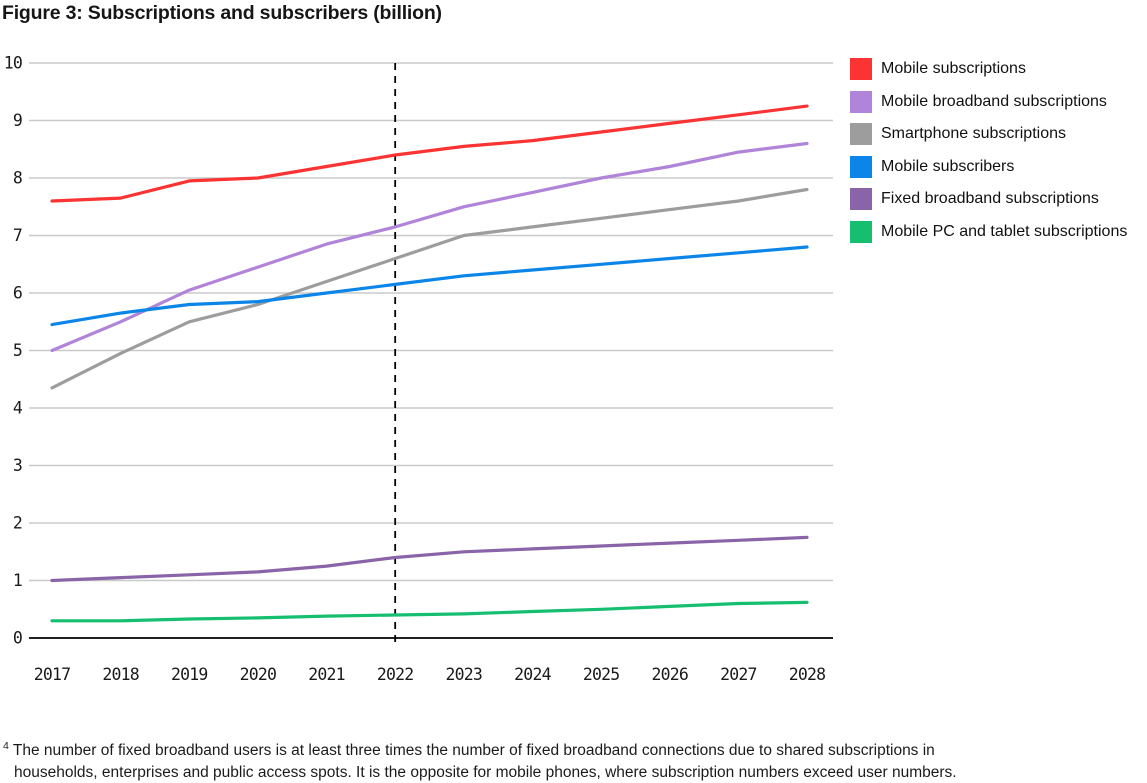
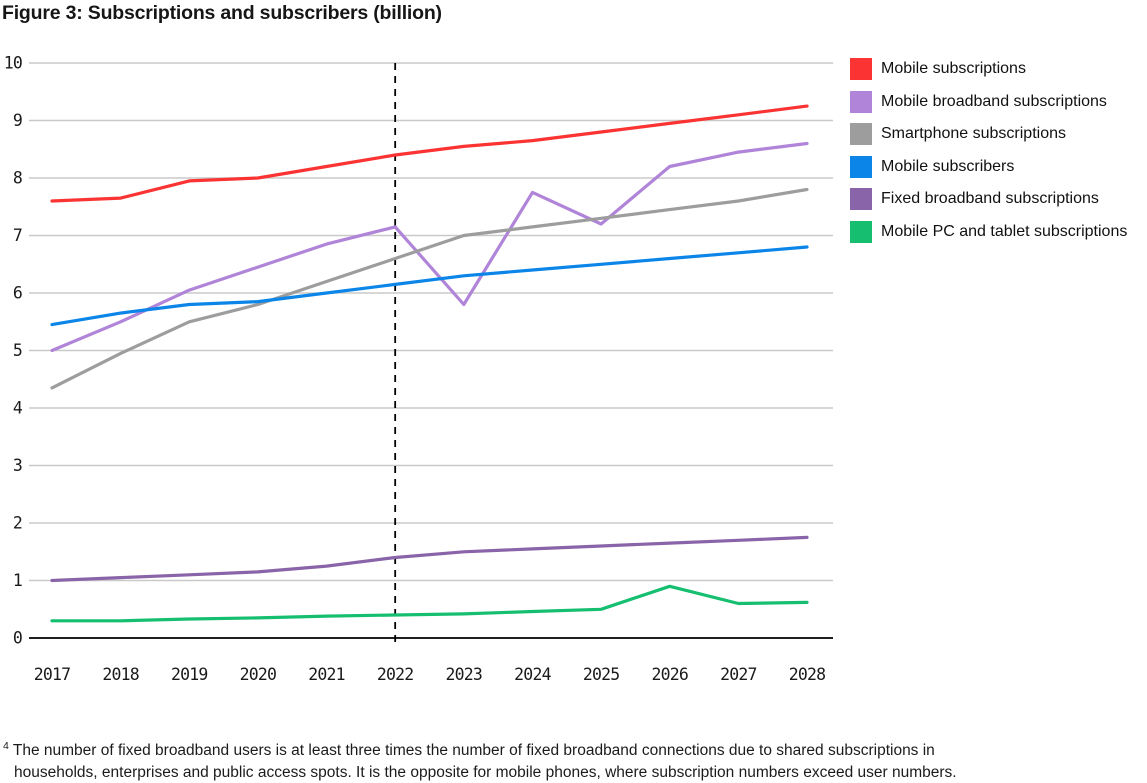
Mobile broadband subscriptions/2023: 7.5 -> 5.8
Mobile broadband subscriptions/2025: 8.0 -> 7.2
Mobile PC and tablet subscriptions/2026: 0.6 -> 0.9
